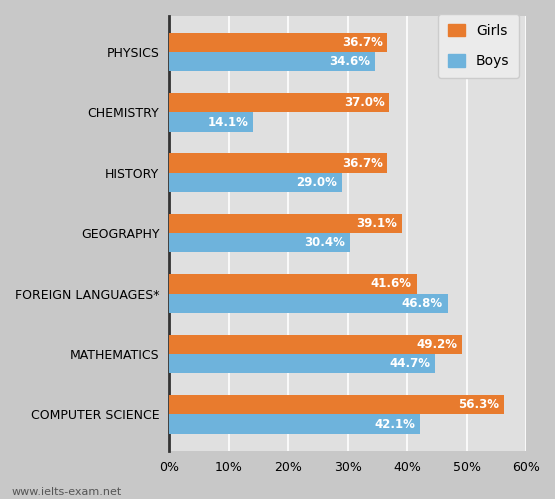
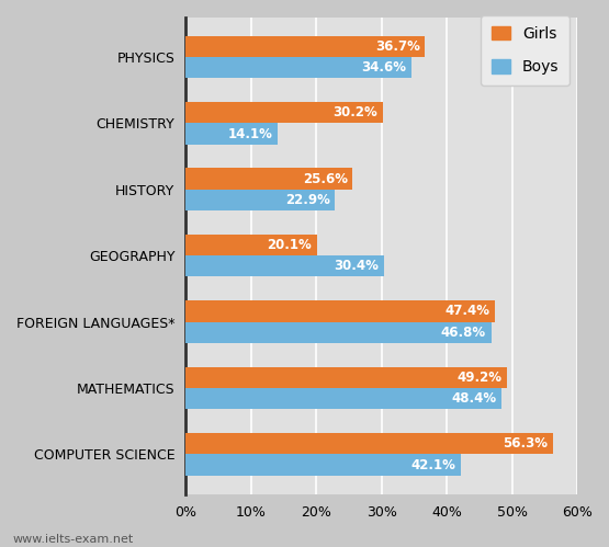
Girls/CHEMISTRY: 37.0% -> 30.2%
Girls/HISTORY: 36.7% -> 25.6%
Boys/HISTORY: 29.0% -> 22.9%
Girls/GEOGRAPHY: 39.1% -> 20.1%
Girls/FOREIGN LANGUAGES*: 41.6% -> 47.4%
Boys/MATHEMATICS: 44.7% -> 48.4%
